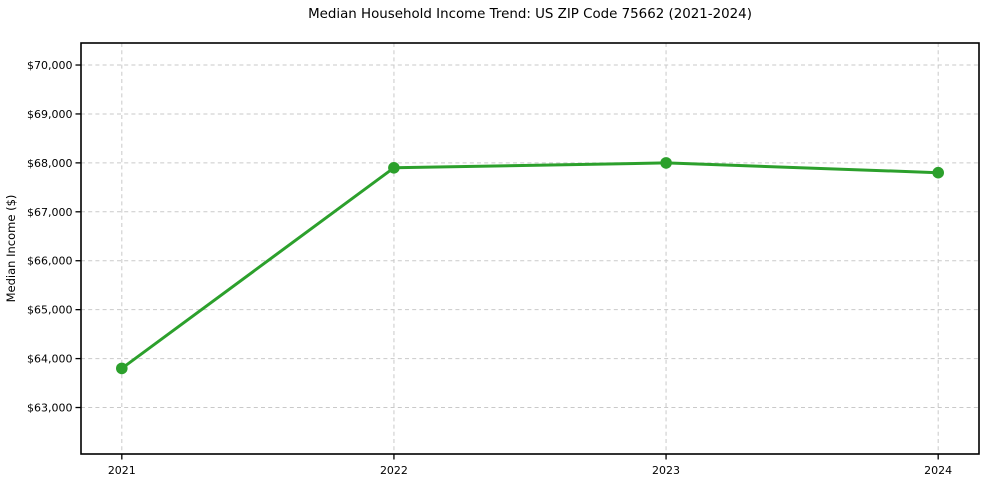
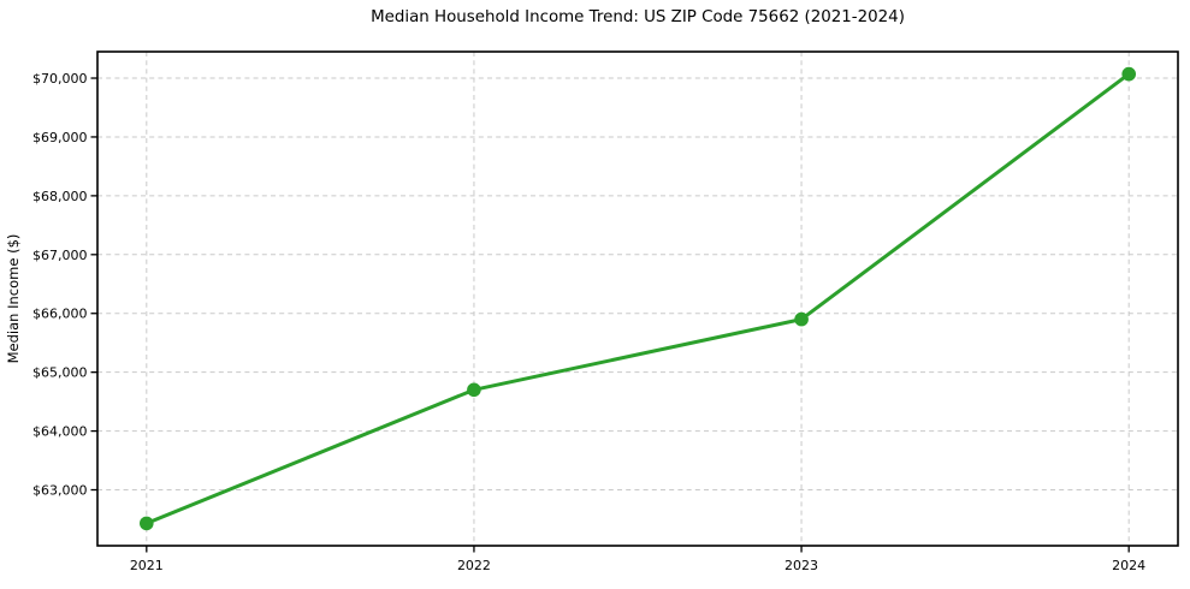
2021: $63800 -> $62400
2022: $67900 -> $64700
2023: $68000 -> $65900
2024: $67800 -> $70100
